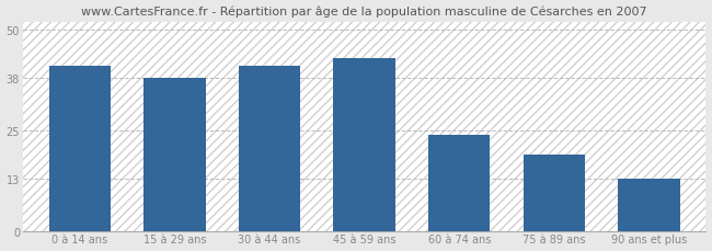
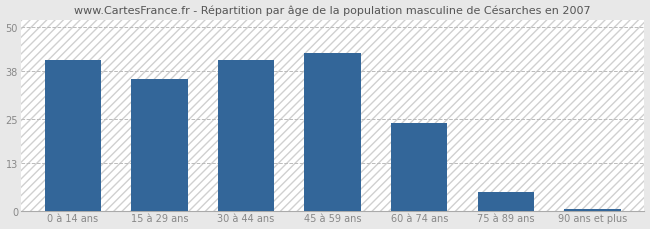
15 à 29 ans: 38.0 -> 36.0
75 à 89 ans: 19.0 -> 5.0
90 ans et plus: 13.0 -> 0.5
